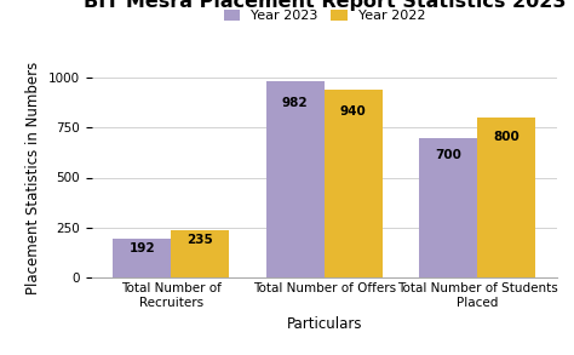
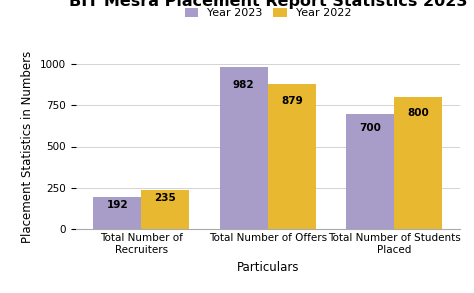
Year 2022/Total Number of Offers: 940 -> 879
